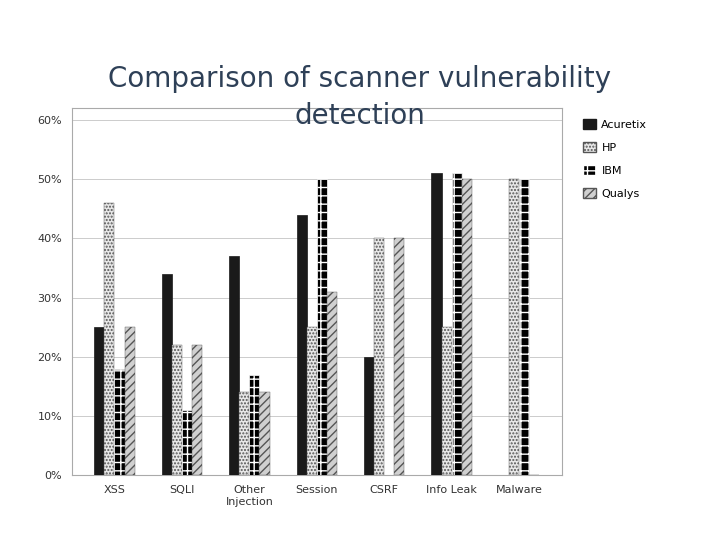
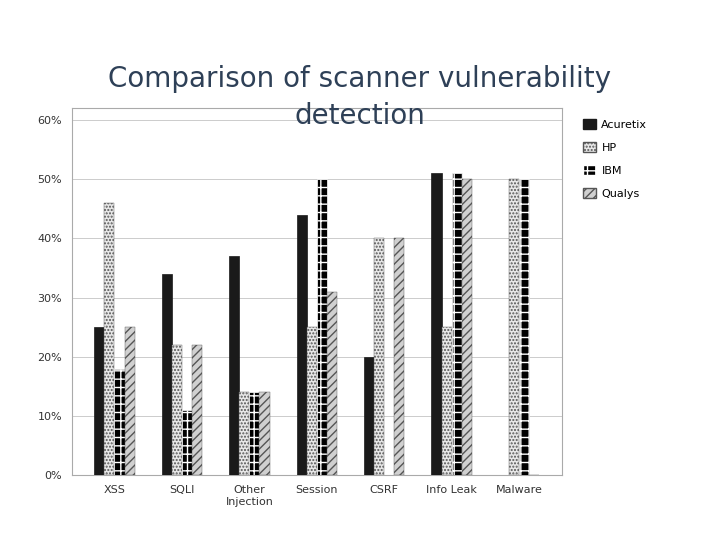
IBM/Other Injection: 17% -> 14%
